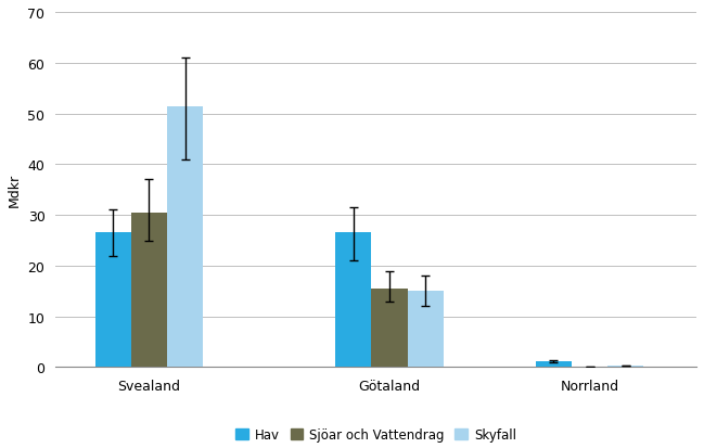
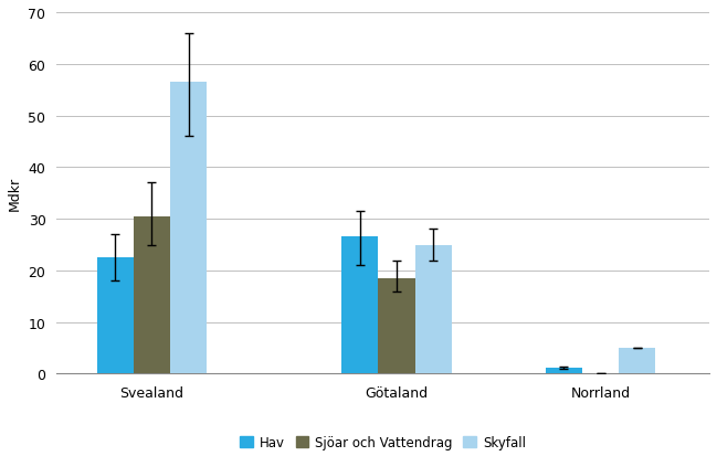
Hav/Svealand: 26.5 -> 22.5
Skyfall/Svealand: 51.5 -> 56.5
Sjöar och Vattendrag/Götaland: 15.5 -> 18.5
Skyfall/Götaland: 15.0 -> 25.0
Skyfall/Norrland: 0.3 -> 5.0
